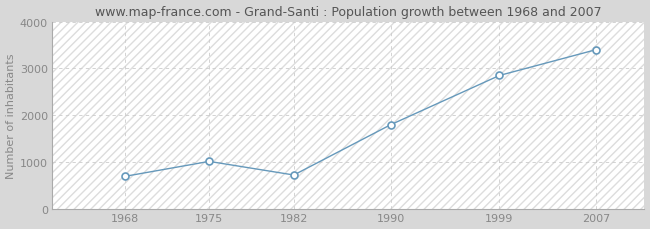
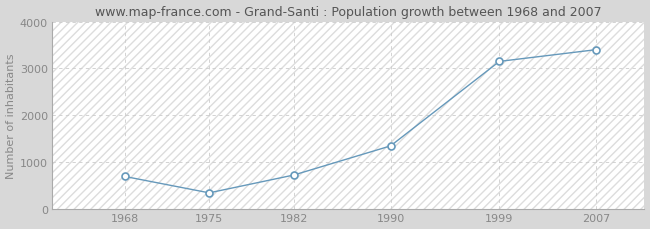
1975: 1020 -> 350
1990: 1800 -> 1350
1999: 2850 -> 3150
